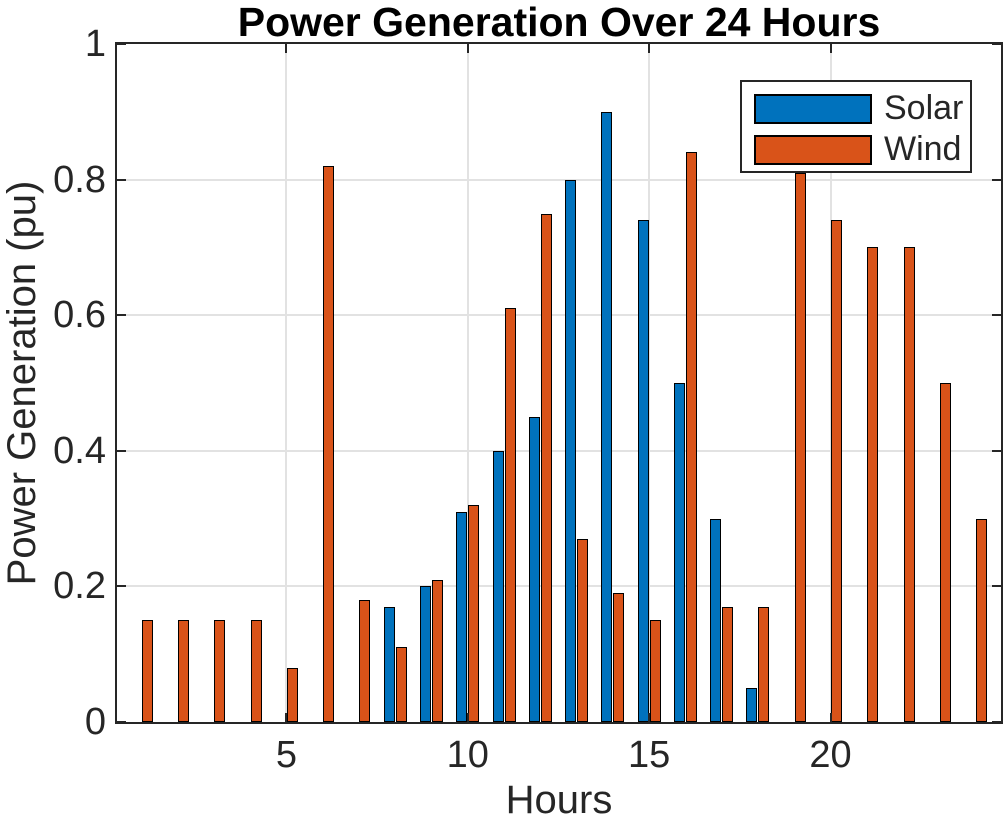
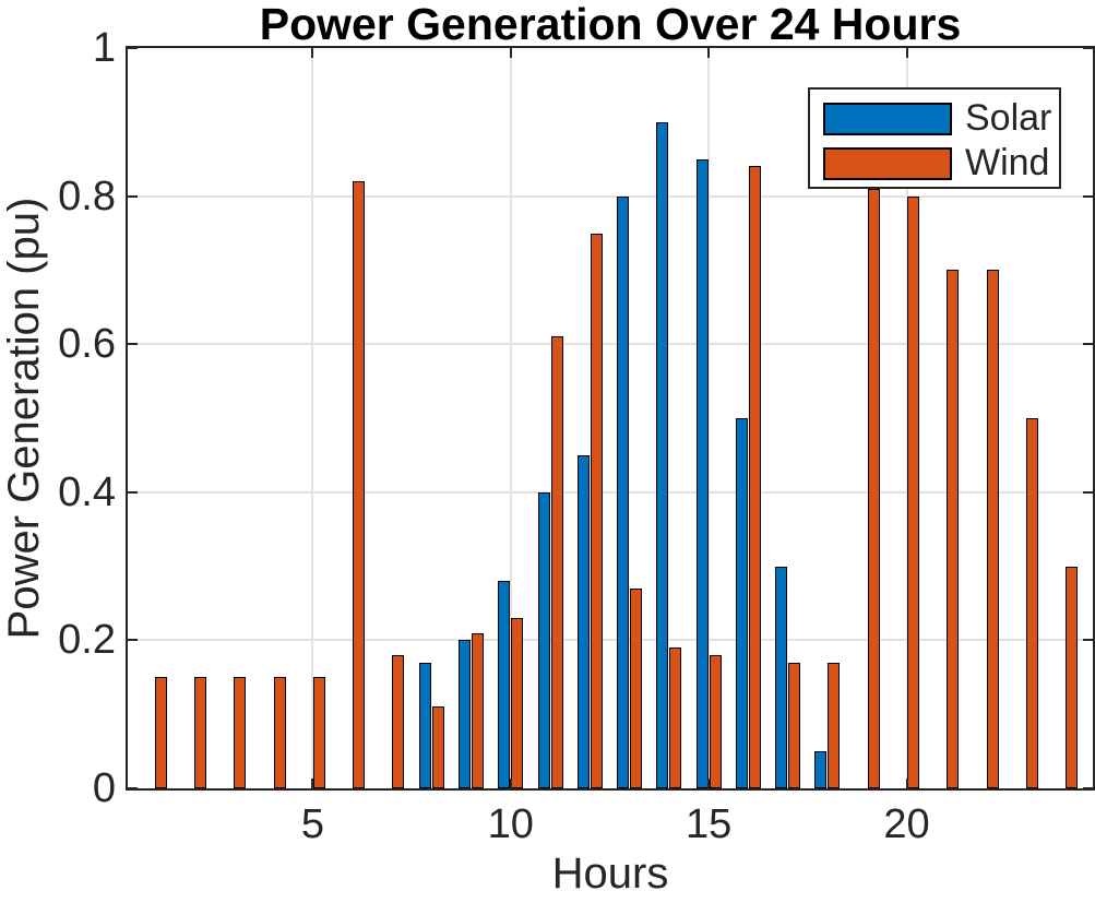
Wind/5: 0.08 -> 0.15
Solar/10: 0.31 -> 0.28
Wind/10: 0.32 -> 0.23
Solar/15: 0.74 -> 0.85
Wind/15: 0.15 -> 0.18
Wind/20: 0.74 -> 0.80
